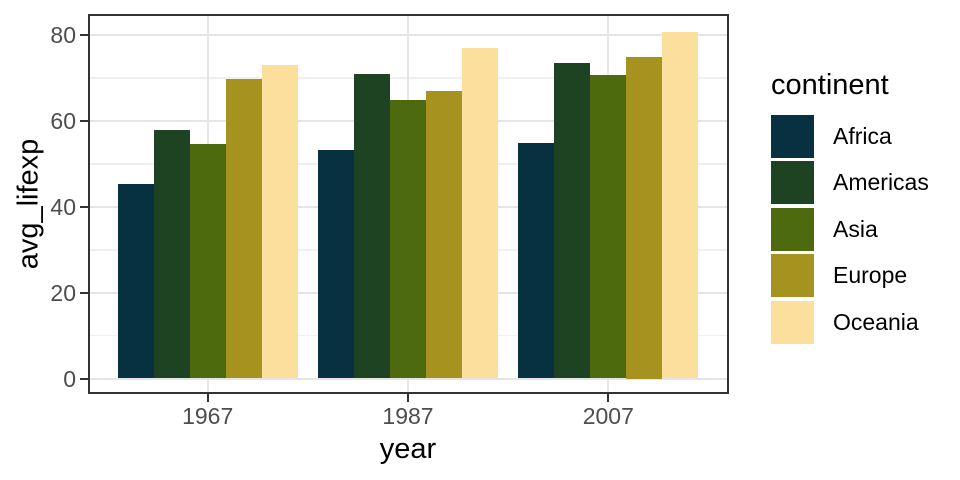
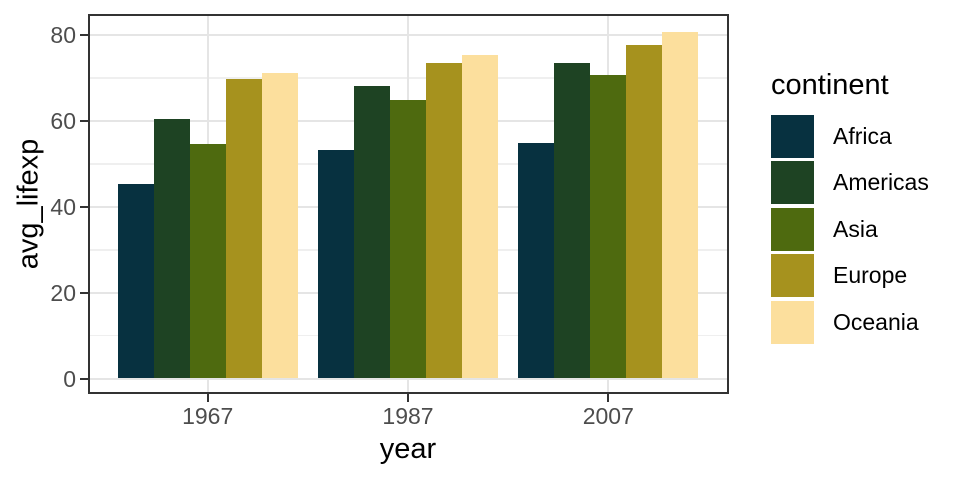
Americas/1967: 58 -> 60
Oceania/1967: 73 -> 71
Americas/1987: 71 -> 68
Europe/1987: 67 -> 74
Oceania/1987: 77 -> 75
Europe/2007: 75 -> 78
